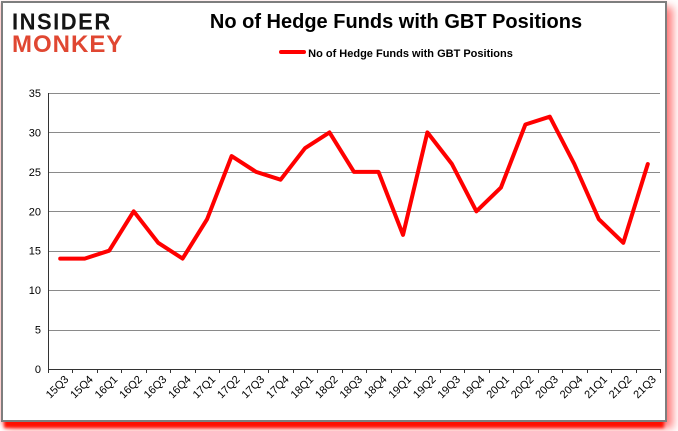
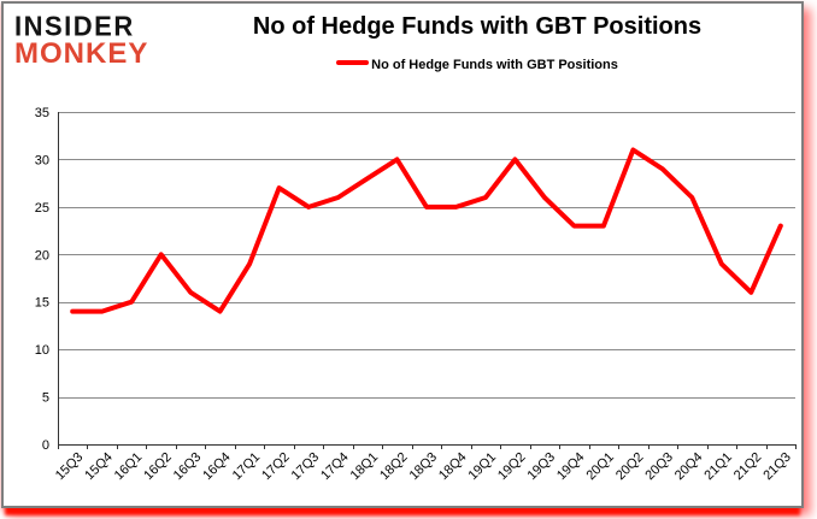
17Q4: 24 -> 26
19Q1: 17 -> 26
19Q4: 20 -> 23
20Q3: 32 -> 29
21Q3: 26 -> 23
